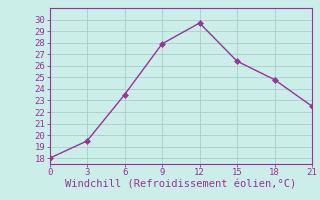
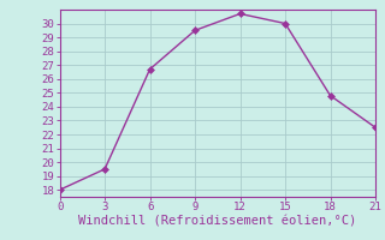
6: 23.5 -> 26.7
9: 27.9 -> 29.5
12: 29.7 -> 30.7
15: 26.4 -> 30.0
